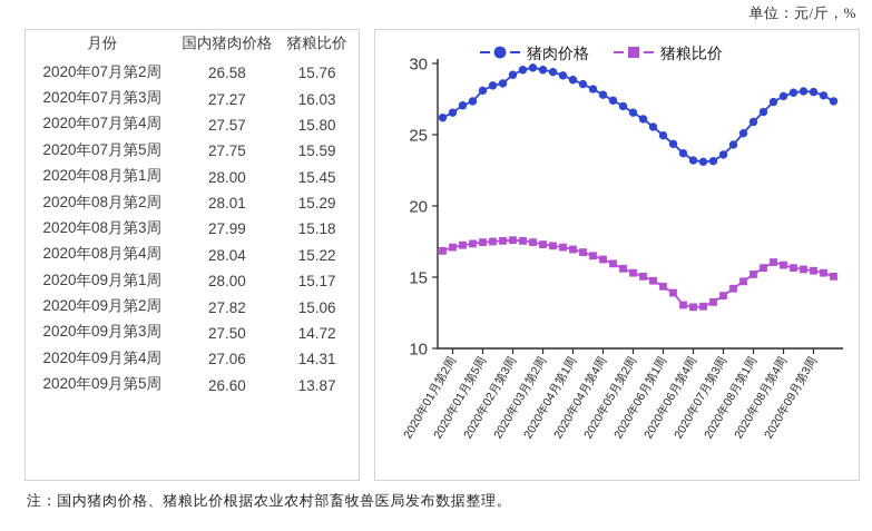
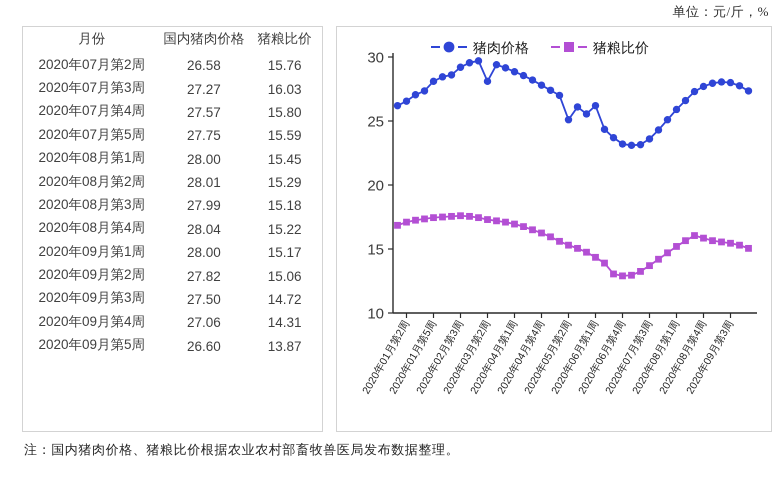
猪肉价格/2020年03月第2周: 29.6 -> 28.1
猪肉价格/2020年05月第2周: 26.6 -> 25.1
猪肉价格/2020年06月第1周: 24.9 -> 26.2
